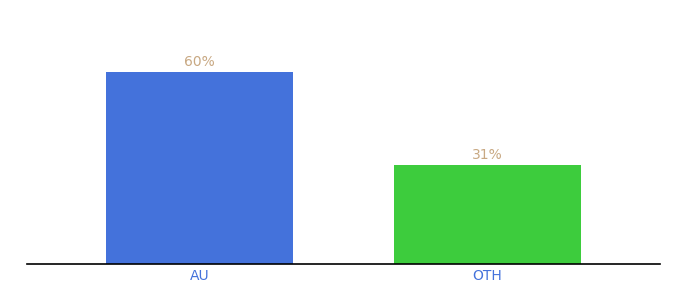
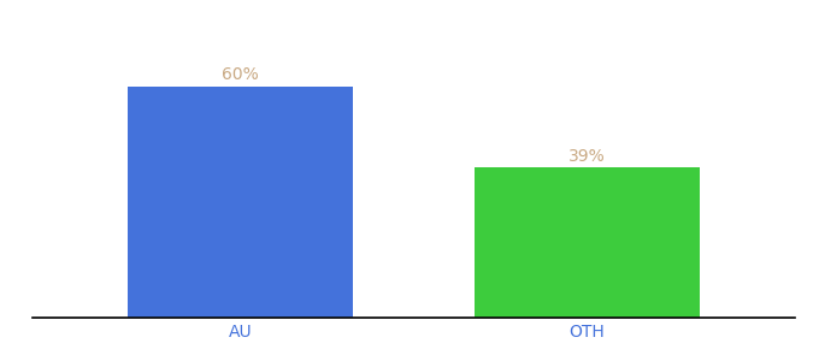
OTH: 31% -> 39%
